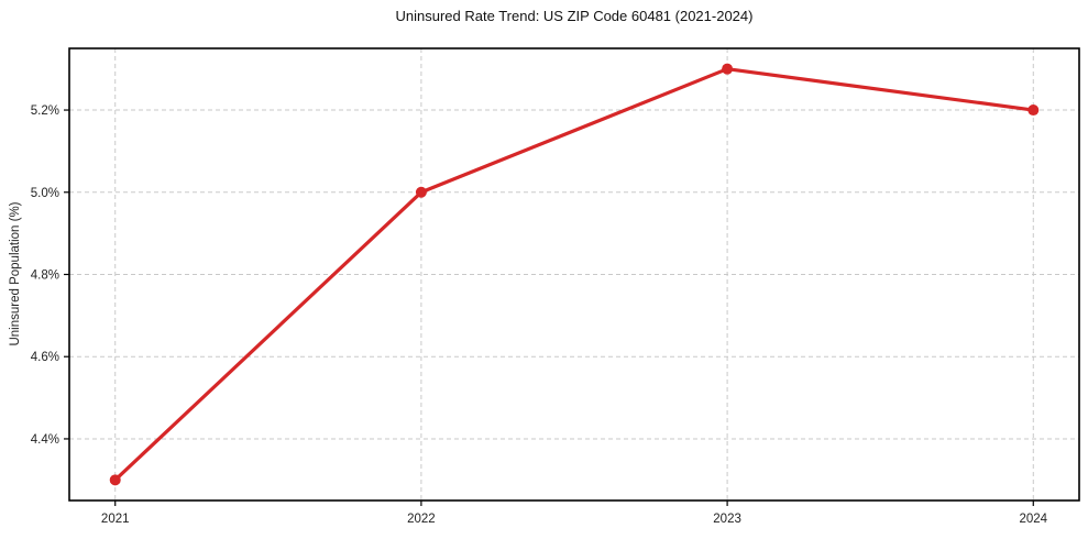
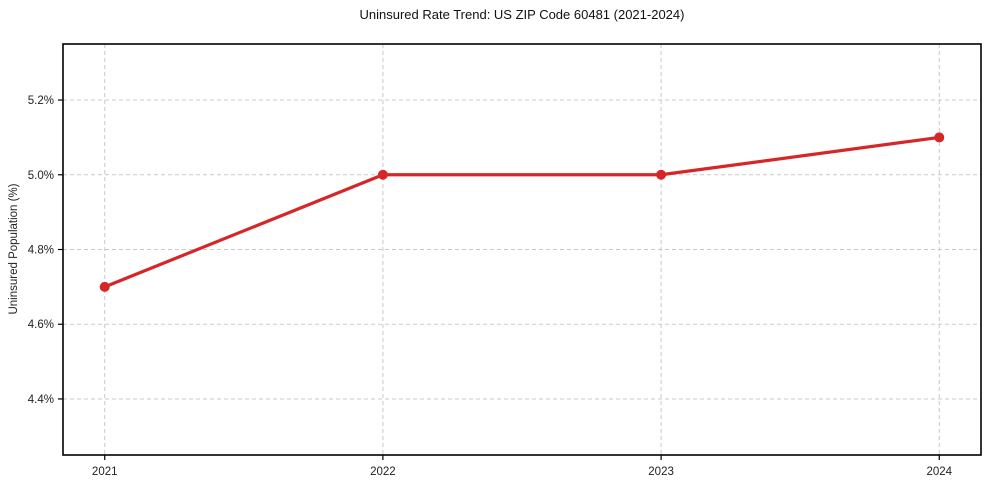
2021: 4.3% -> 4.7%
2023: 5.3% -> 5.0%
2024: 5.2% -> 5.1%
